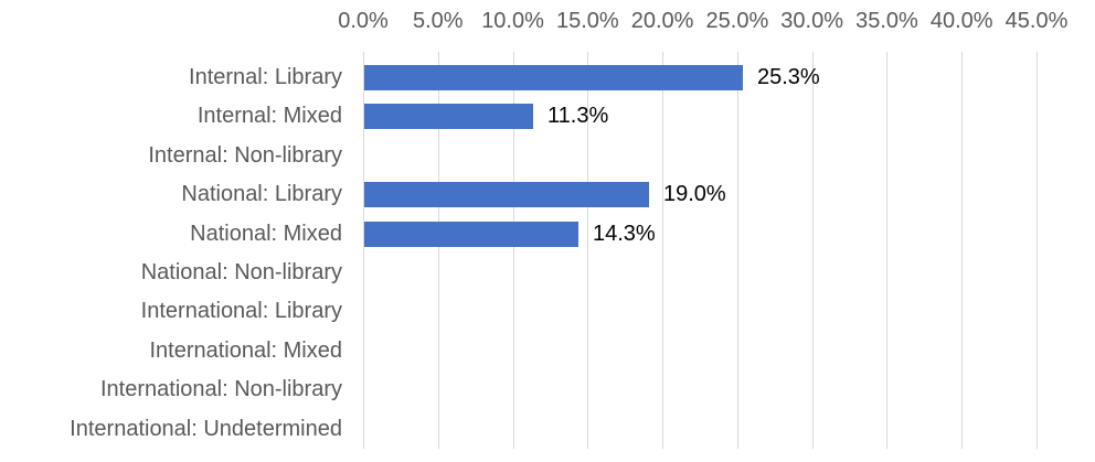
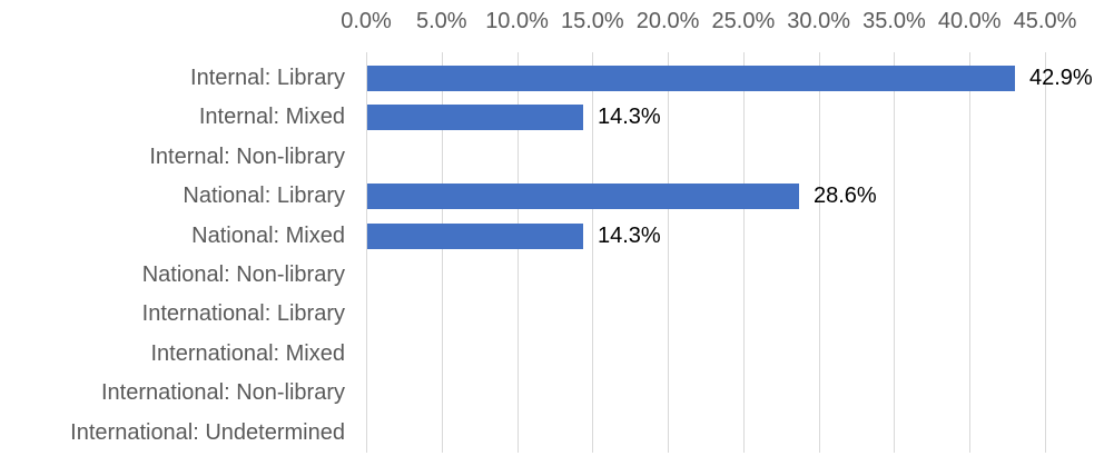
Internal: Library: 25.3% -> 42.9%
Internal: Mixed: 11.3% -> 14.3%
National: Library: 19.0% -> 28.6%
